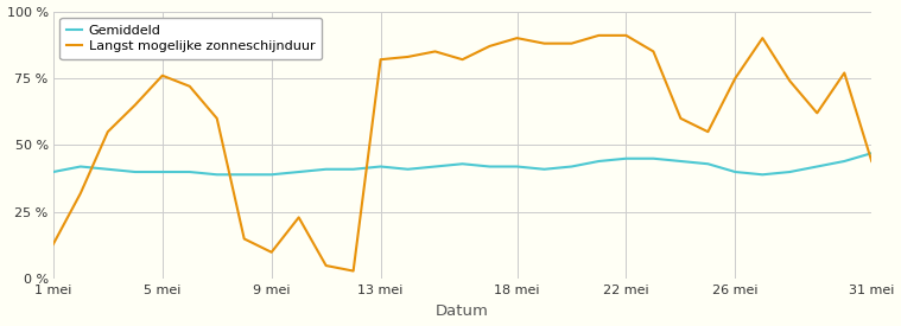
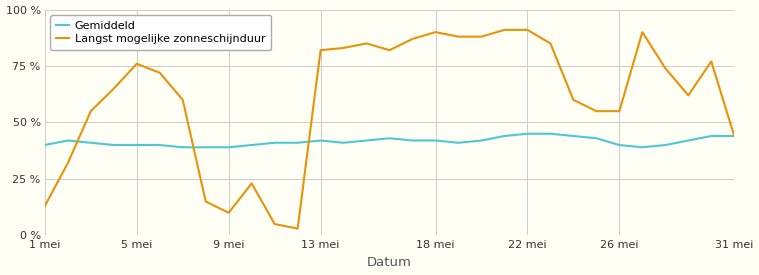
Langst mogelijke zonneschijnduur/26 mei: 75 % -> 55 %
Gemiddeld/31 mei: 47 % -> 44 %
